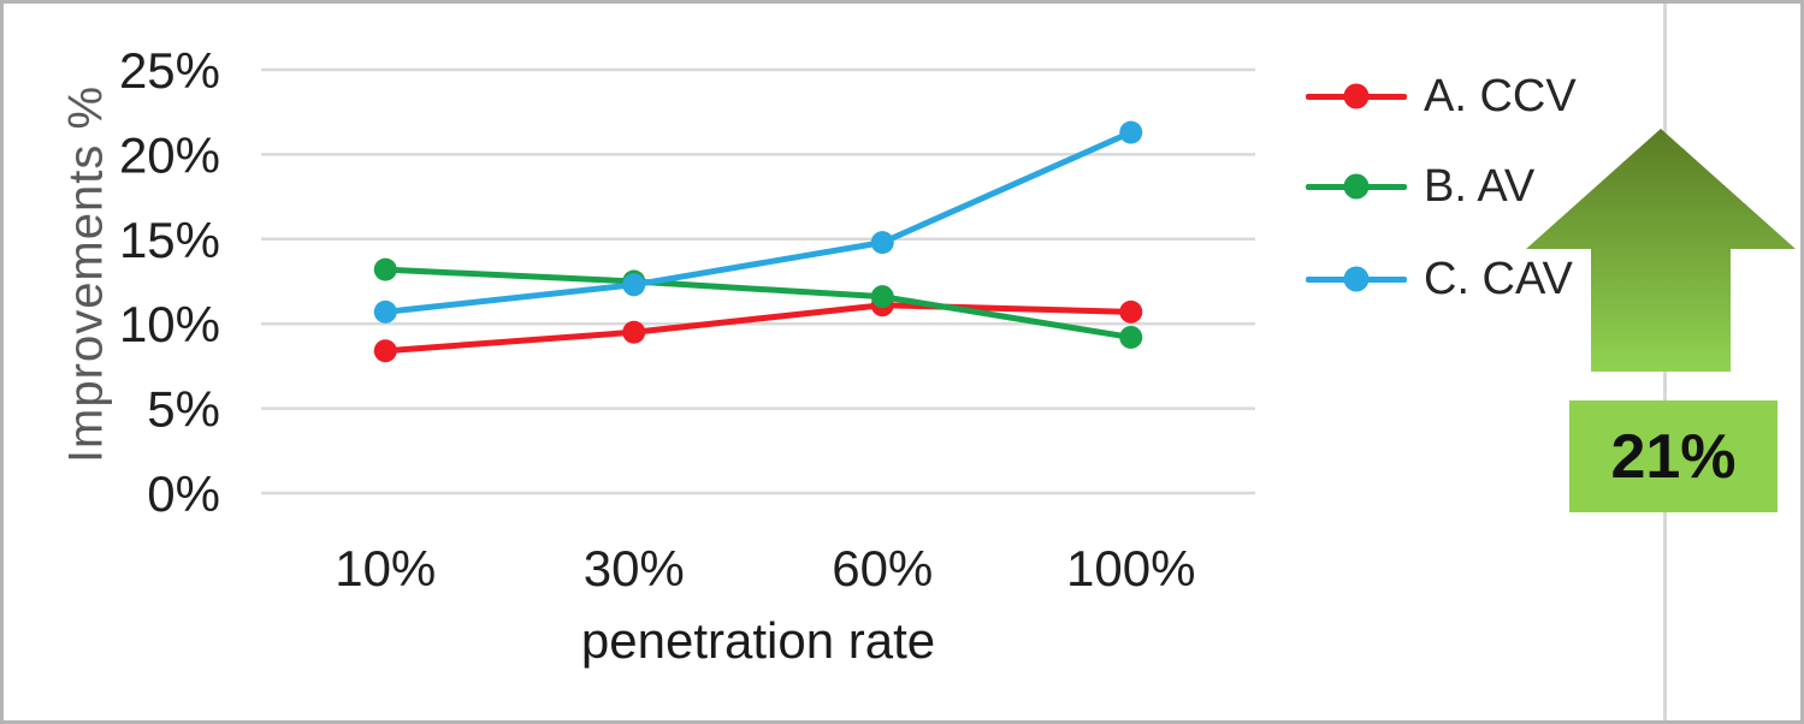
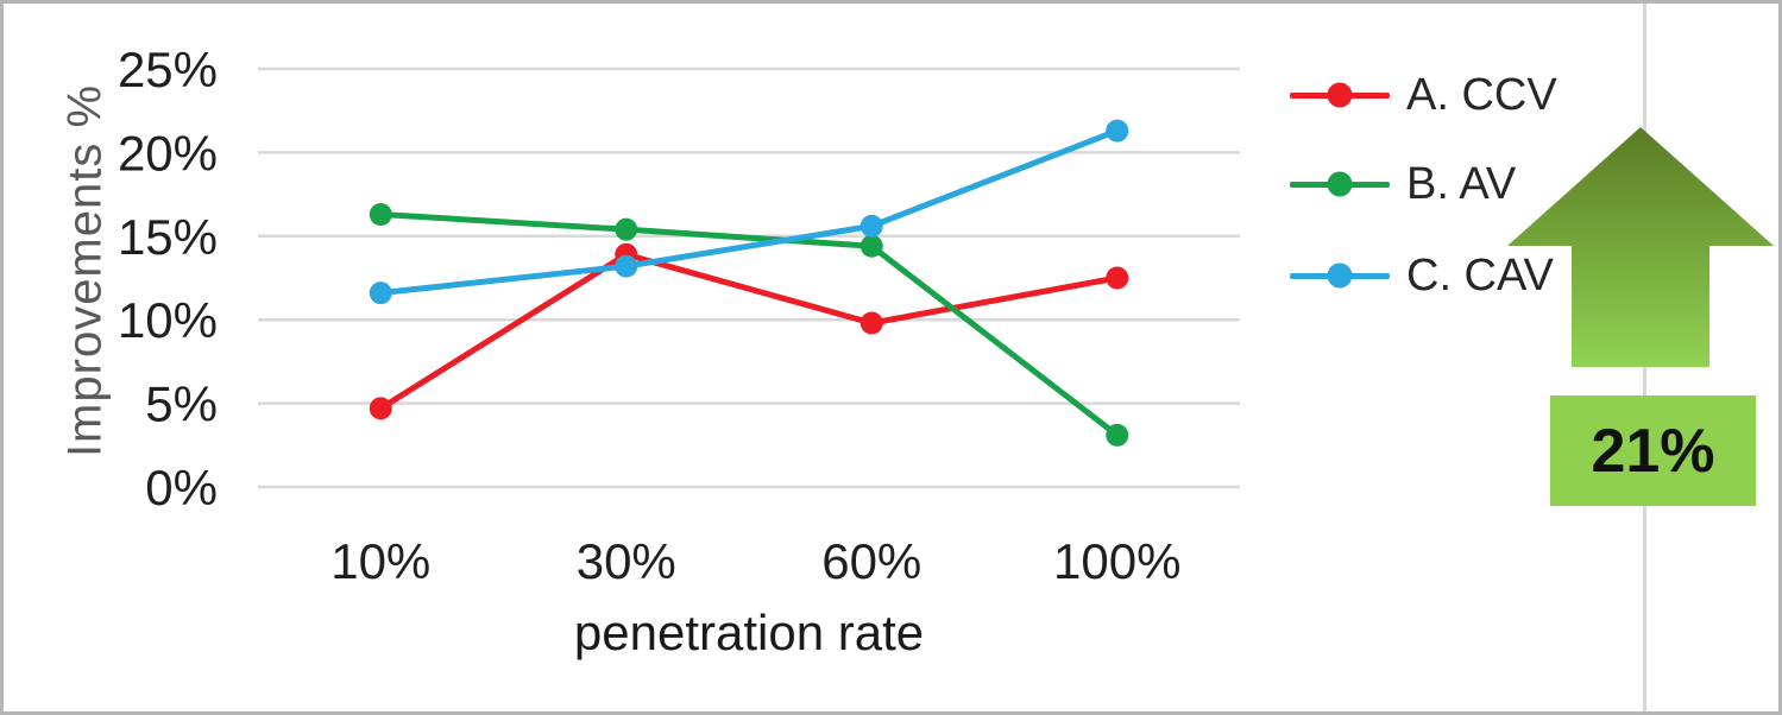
A. CCV/10%: 8.4% -> 4.7%
B. AV/10%: 13.2% -> 16.3%
C. CAV/10%: 10.7% -> 11.6%
A. CCV/30%: 9.5% -> 13.9%
B. AV/30%: 12.5% -> 15.4%
C. CAV/30%: 12.3% -> 13.2%
A. CCV/60%: 11.1% -> 9.8%
B. AV/60%: 11.6% -> 14.4%
C. CAV/60%: 14.8% -> 15.6%
A. CCV/100%: 10.7% -> 12.5%
B. AV/100%: 9.2% -> 3.1%
